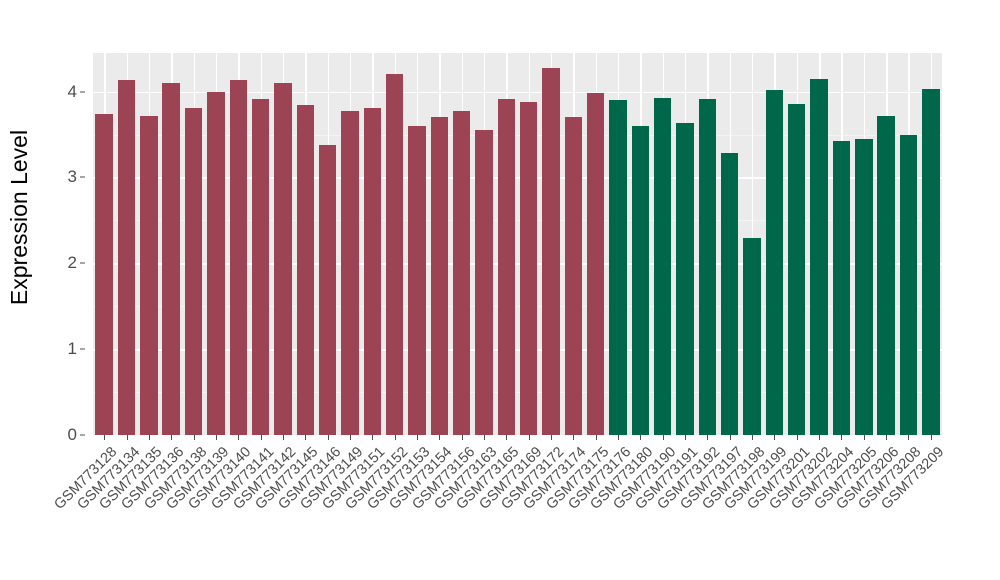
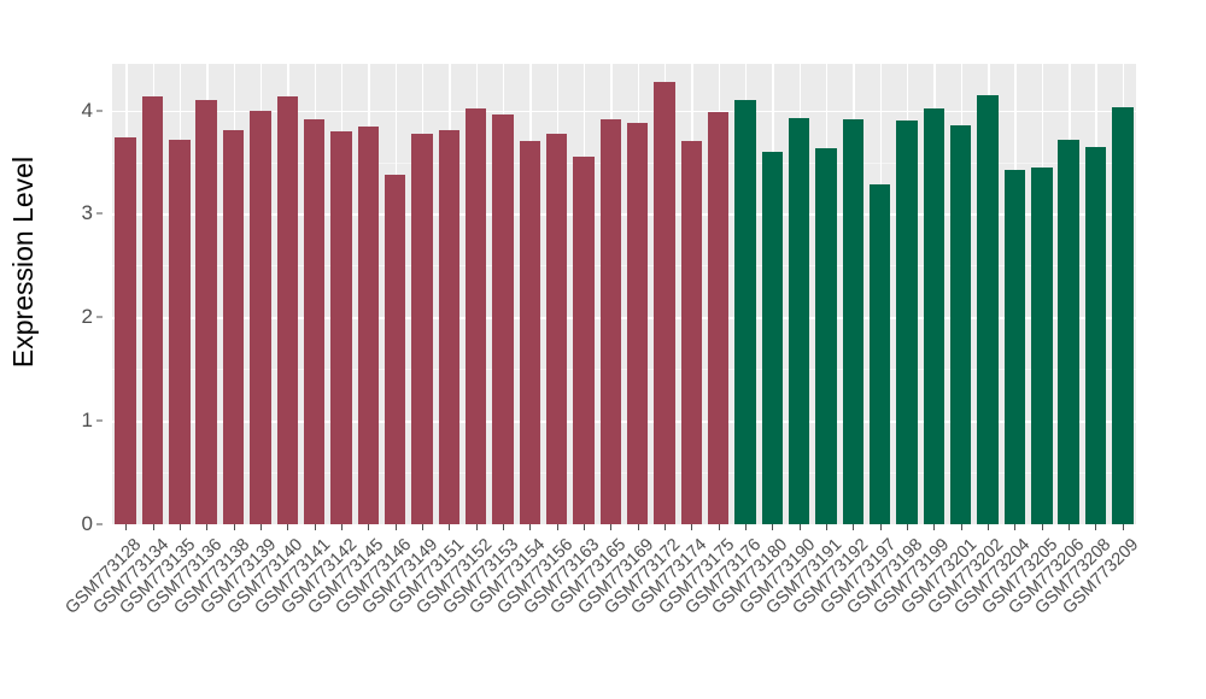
GSM773142: 4.1 -> 3.8
GSM773152: 4.2 -> 4.0
GSM773153: 3.6 -> 4.0
GSM773176: 3.9 -> 4.1
GSM773198: 2.3 -> 3.9
GSM773208: 3.5 -> 3.6
